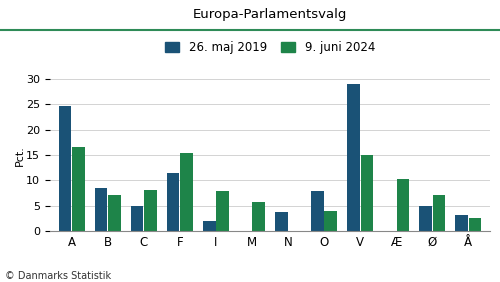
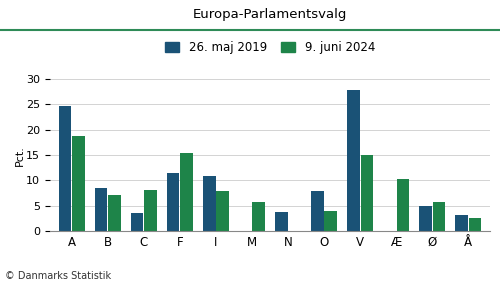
9. juni 2024/A: 16.6 -> 18.8
26. maj 2019/C: 4.9 -> 3.6
26. maj 2019/I: 2.0 -> 10.8
26. maj 2019/V: 29.1 -> 27.8
9. juni 2024/Ø: 7.2 -> 5.8
